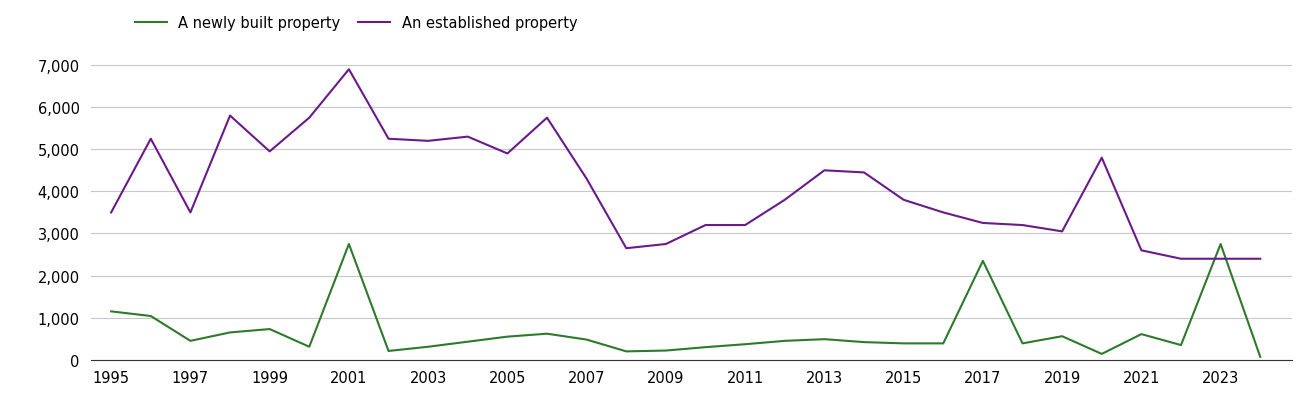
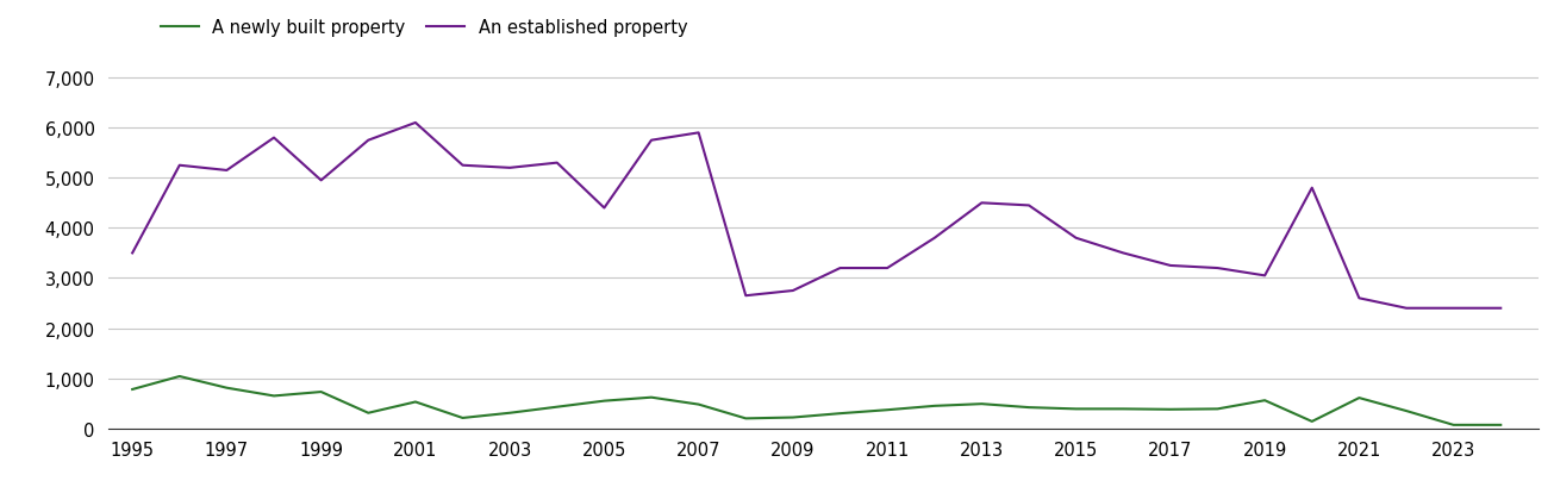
A newly built property/1995: 1,150 -> 780
A newly built property/1997: 450 -> 810
An established property/1997: 3,500 -> 5,150
A newly built property/2001: 2,750 -> 530
An established property/2001: 6,900 -> 6,100
An established property/2005: 4,900 -> 4,400
An established property/2007: 4,300 -> 5,900
A newly built property/2017: 2,350 -> 380
A newly built property/2023: 2,750 -> 70
